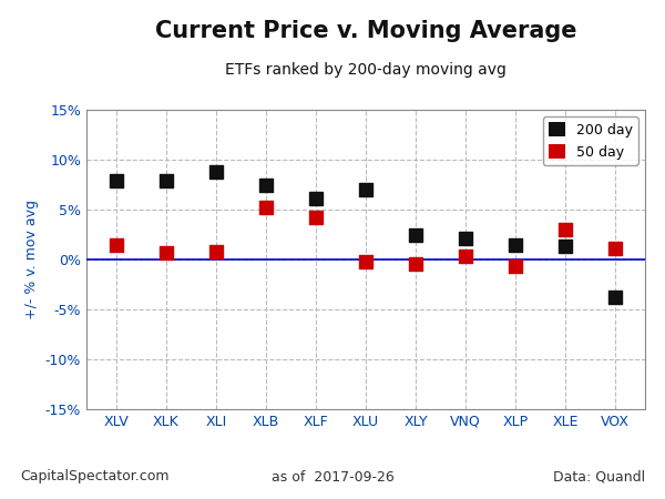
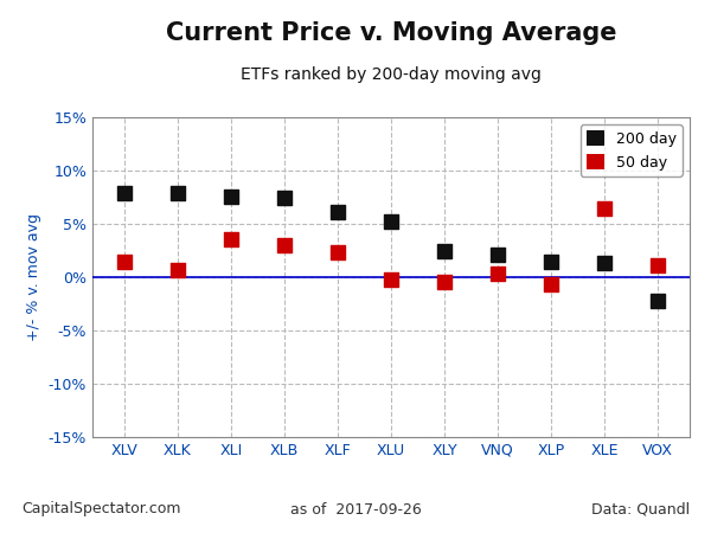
200 day/XLI: 8.8% -> 7.6%
50 day/XLI: 0.8% -> 3.6%
50 day/XLB: 5.2% -> 3.0%
50 day/XLF: 4.2% -> 2.3%
200 day/XLU: 7.0% -> 5.2%
50 day/XLE: 3.0% -> 6.4%
200 day/VOX: -3.8% -> -2.2%
